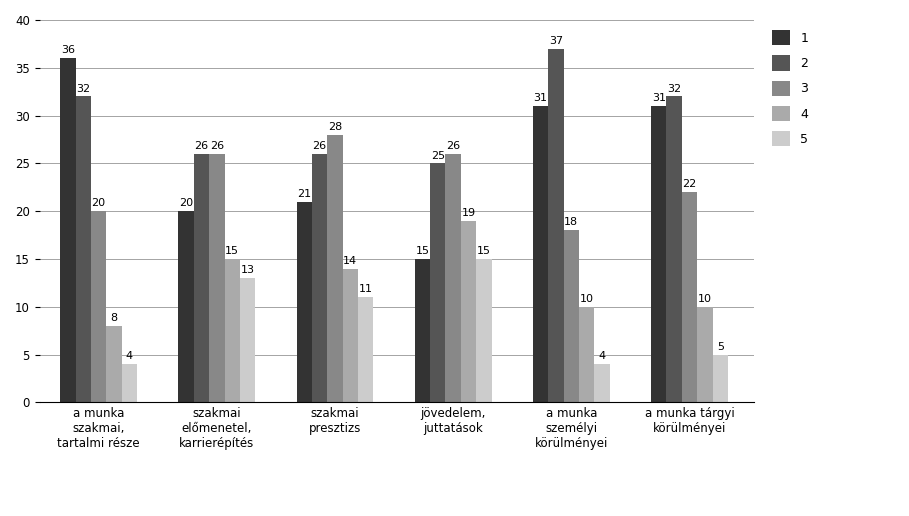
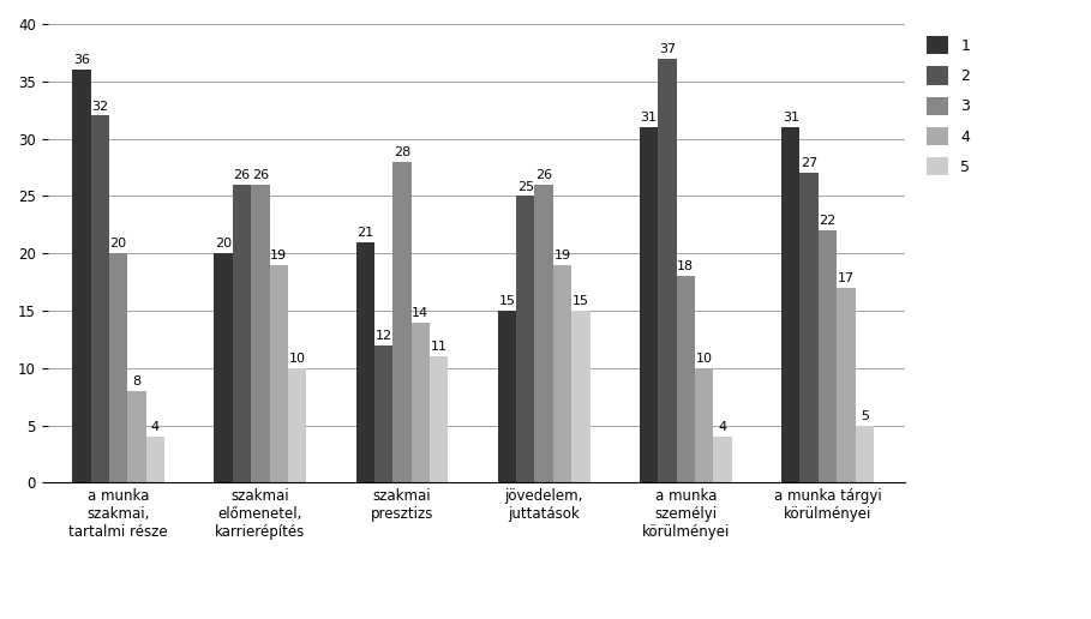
4/szakmai előmenetel, karrierépítés: 15 -> 19
5/szakmai előmenetel, karrierépítés: 13 -> 10
2/szakmai presztizs: 26 -> 12
2/a munka tárgyi körülményei: 32 -> 27
4/a munka tárgyi körülményei: 10 -> 17
